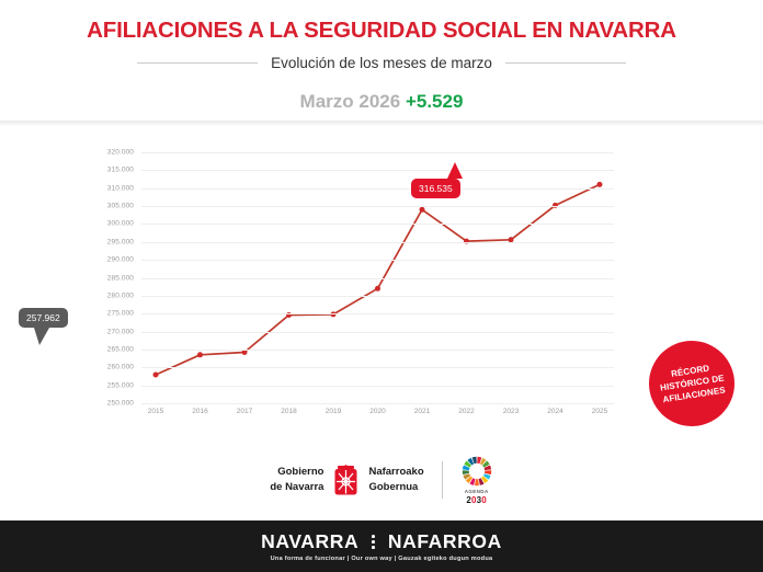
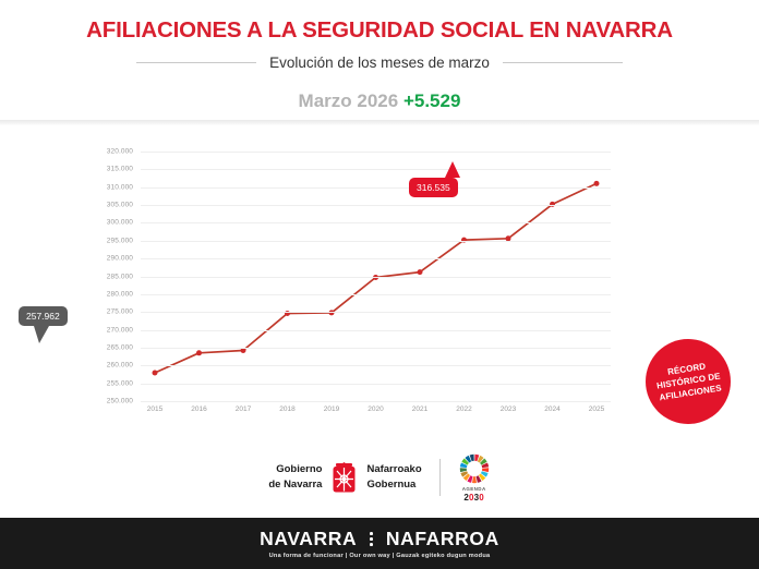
2020: 282000 -> 285000
2021: 304000 -> 286000
